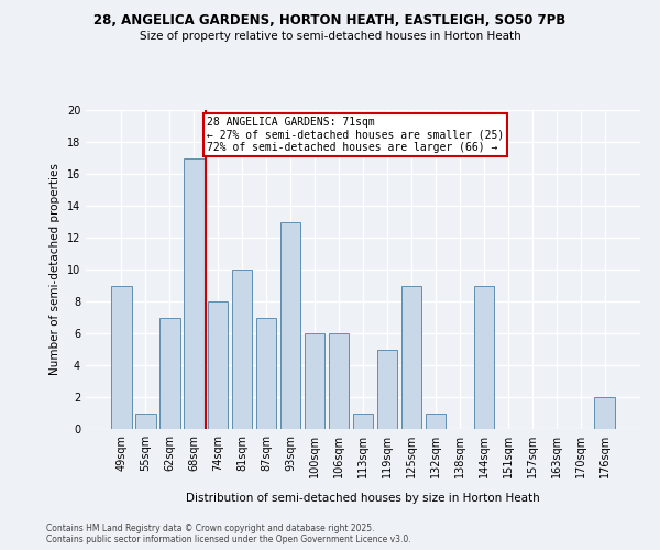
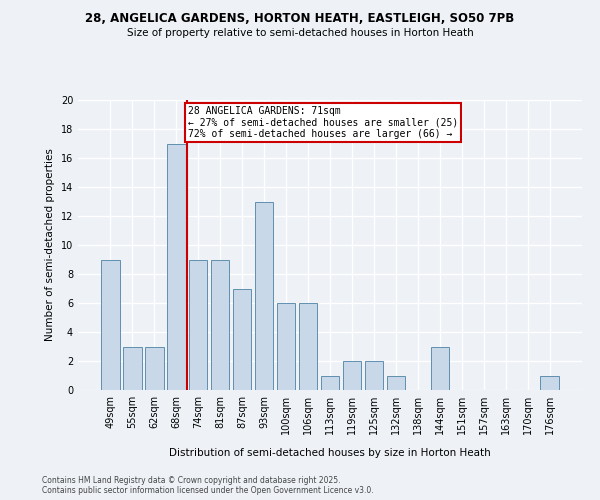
55sqm: 1 -> 3
62sqm: 7 -> 3
74sqm: 8 -> 9
81sqm: 10 -> 9
119sqm: 5 -> 2
125sqm: 9 -> 2
144sqm: 9 -> 3
176sqm: 2 -> 1
